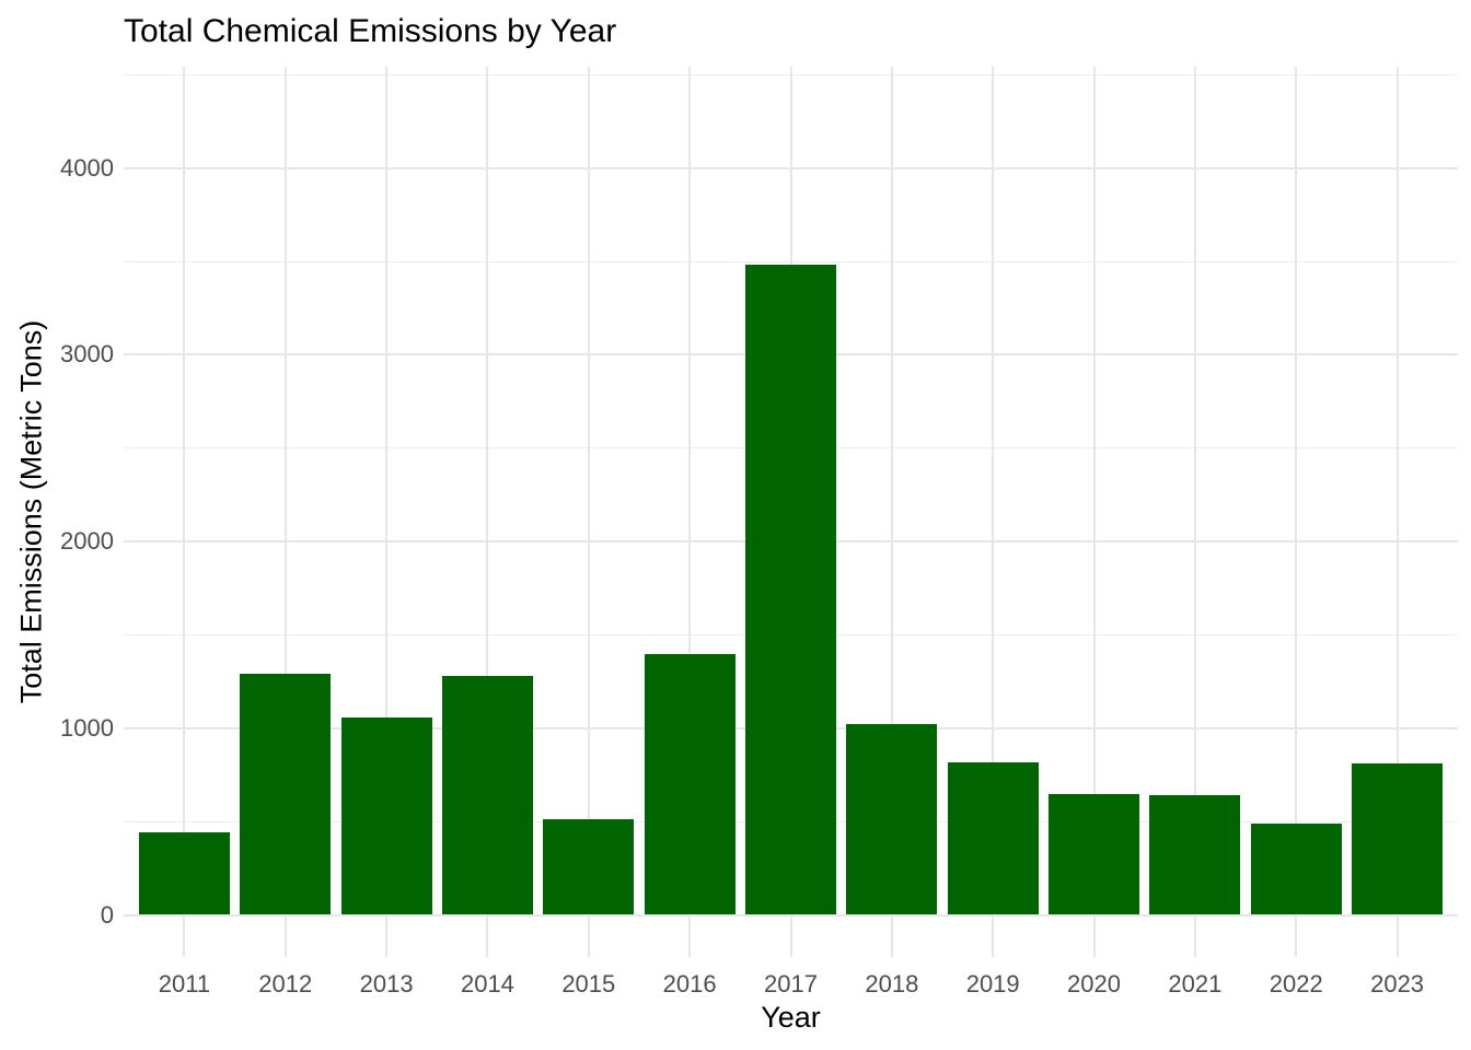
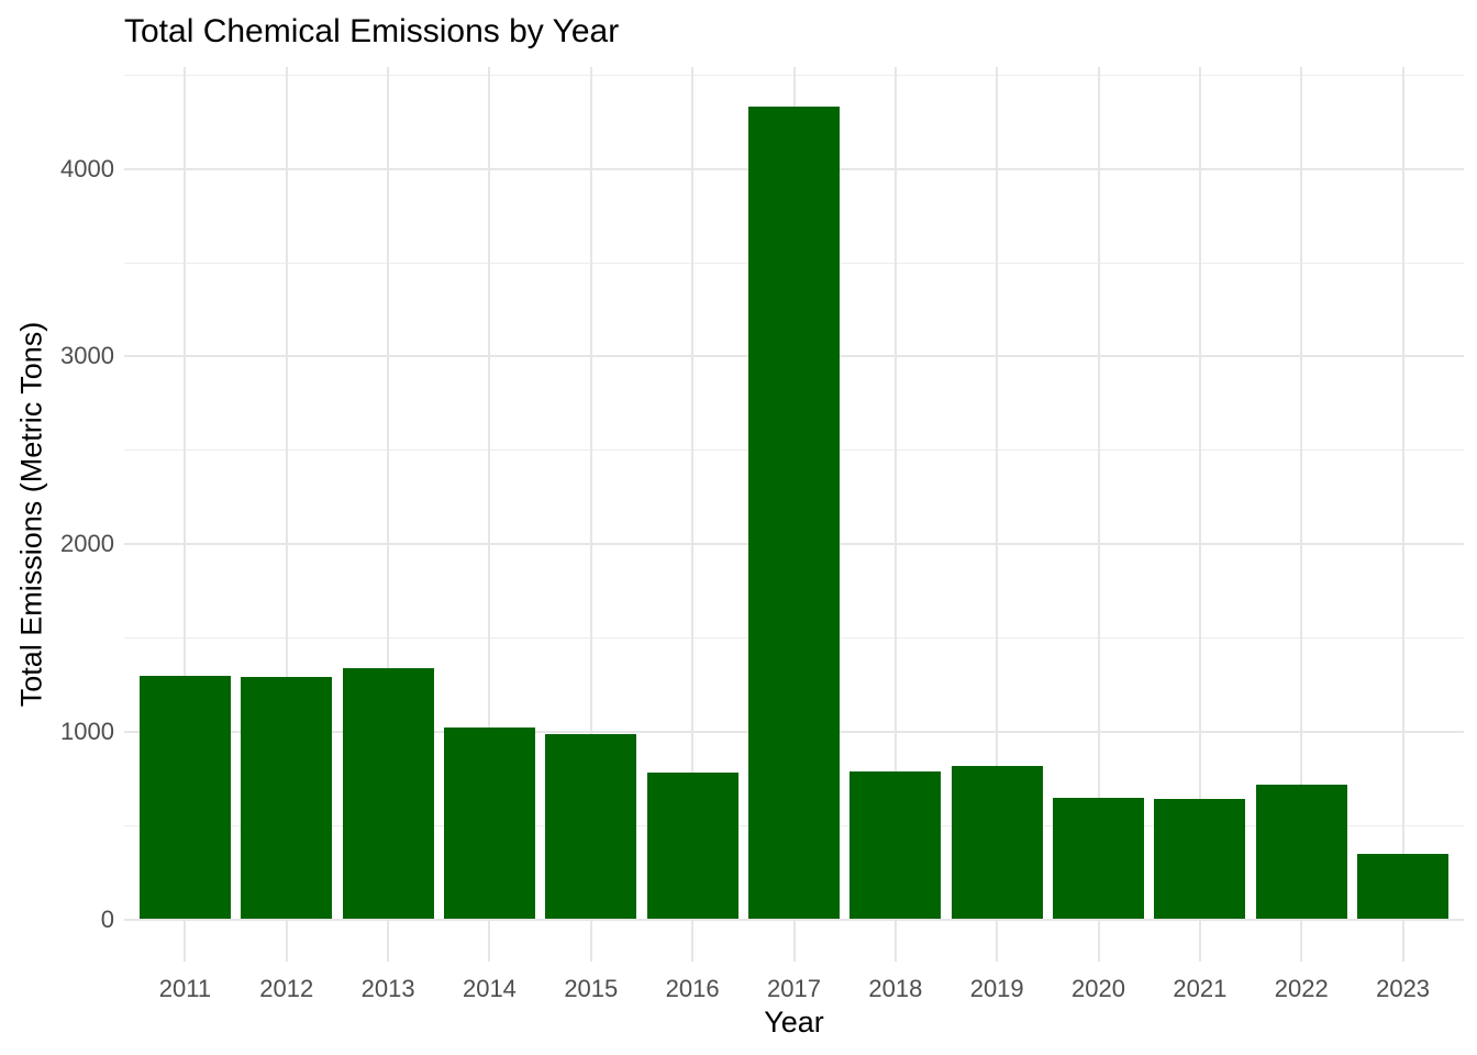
2011: 440 -> 1300
2013: 1060 -> 1340
2014: 1280 -> 1020
2015: 510 -> 980
2016: 1400 -> 780
2017: 3480 -> 4330
2018: 1020 -> 790
2022: 490 -> 720
2023: 810 -> 350
